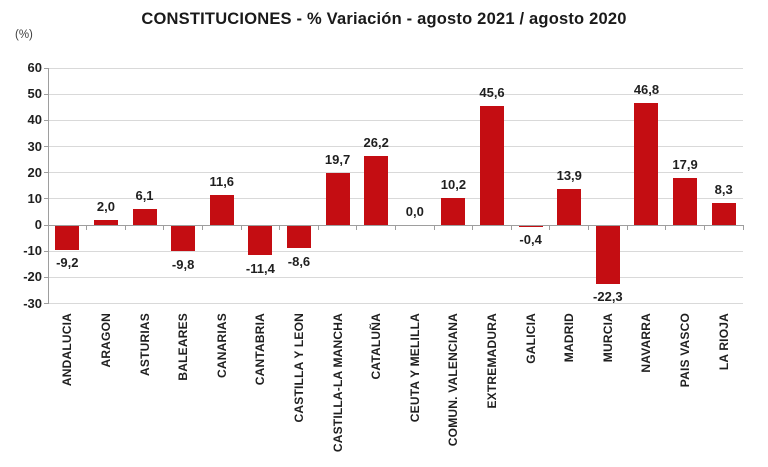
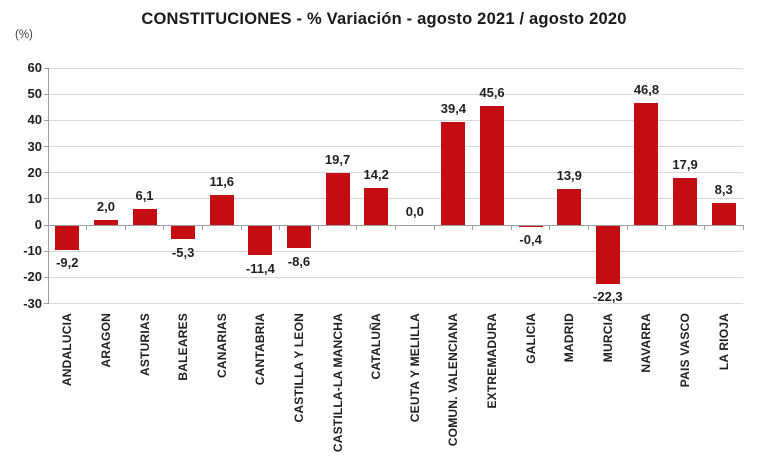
BALEARES: -9,8 -> -5,3
CATALUÑA: 26,2 -> 14,2
COMUN. VALENCIANA: 10,2 -> 39,4
